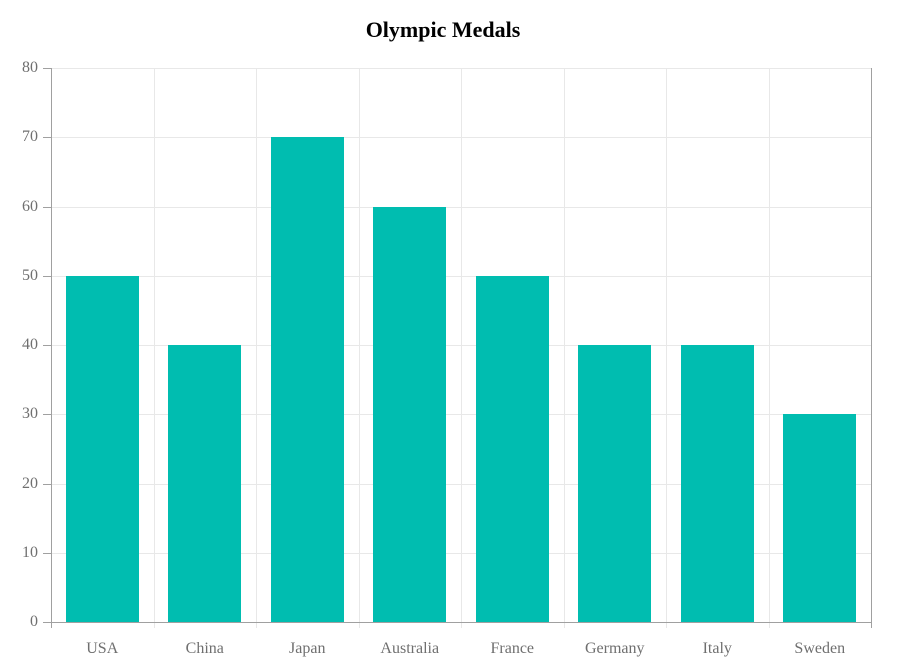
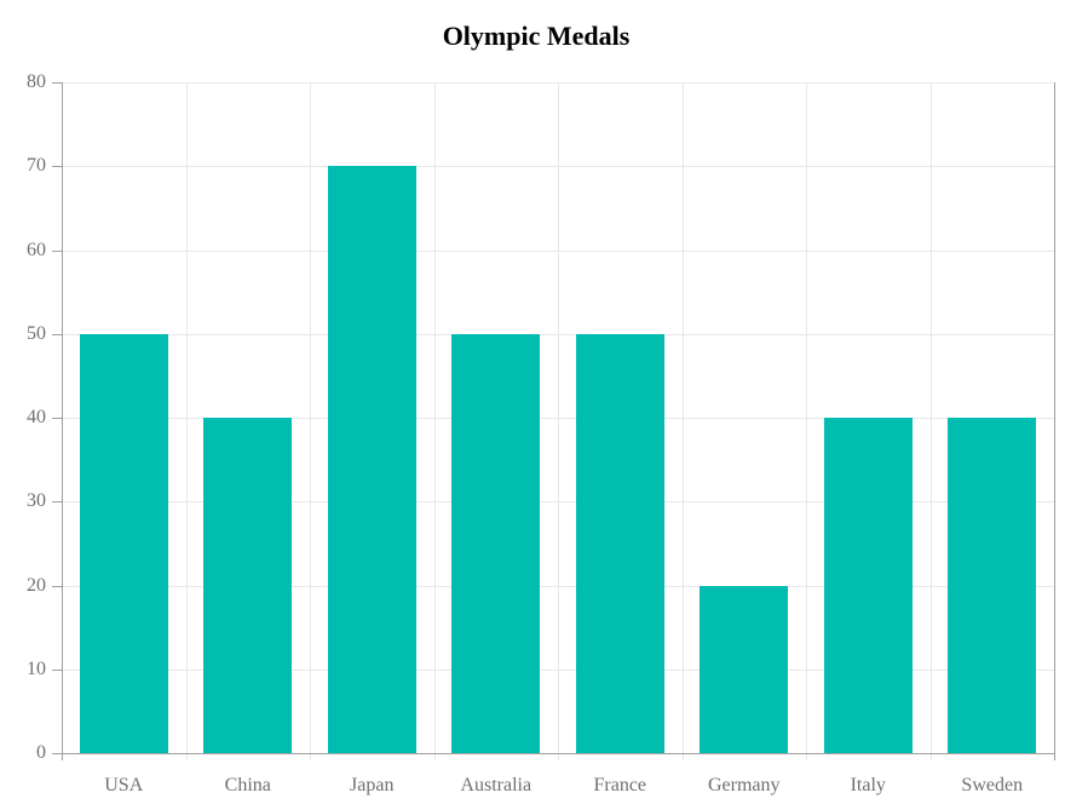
Australia: 60 -> 50
Germany: 40 -> 20
Sweden: 30 -> 40
